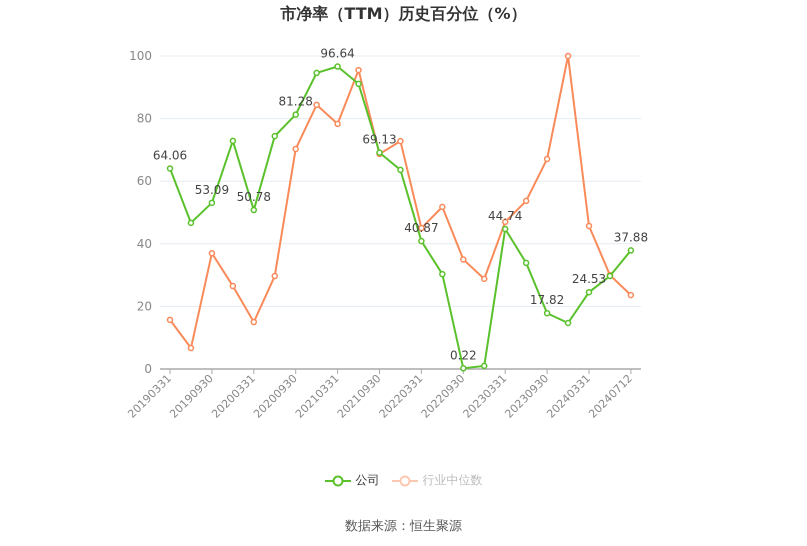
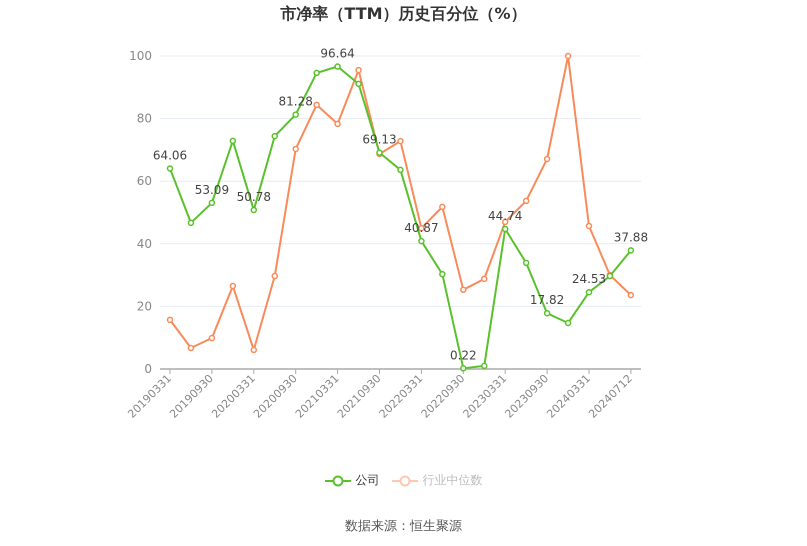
行业中位数/20190930: 37 -> 10
行业中位数/20200331: 15 -> 6
行业中位数/20220930: 35 -> 25
